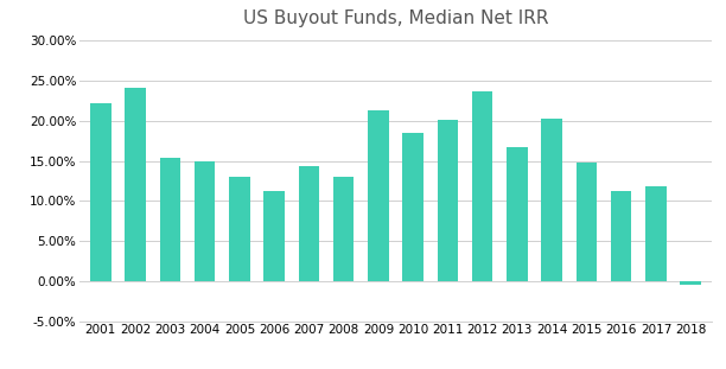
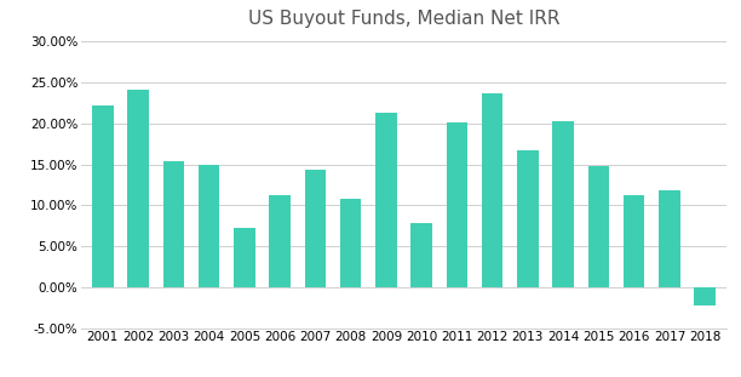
2005: 13.0% -> 7.2%
2008: 13.0% -> 10.8%
2010: 18.5% -> 7.8%
2018: -0.5% -> -2.2%
